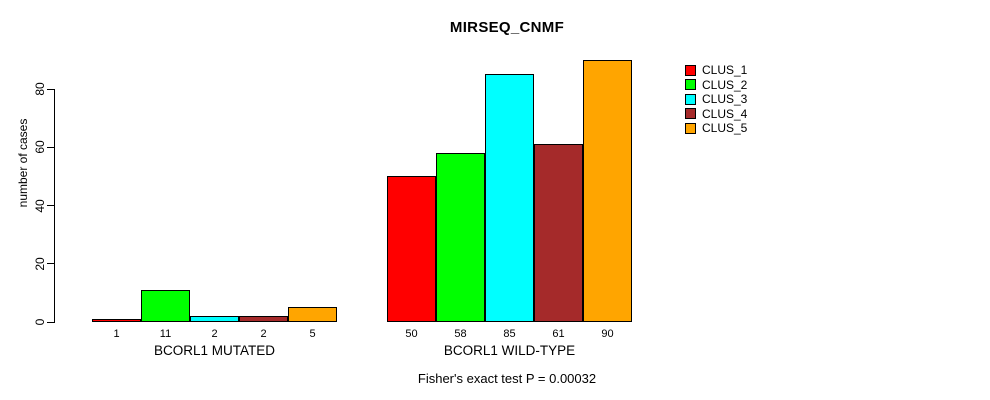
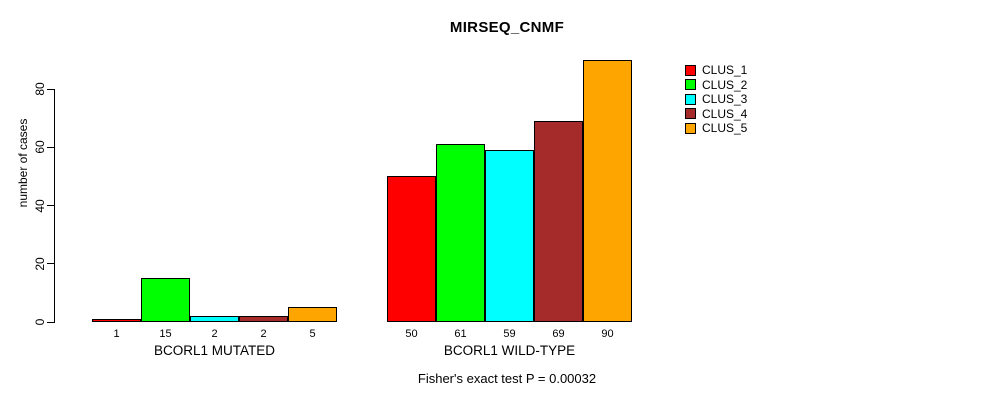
CLUS_2/BCORL1 MUTATED: 11 -> 15
CLUS_2/BCORL1 WILD-TYPE: 58 -> 61
CLUS_3/BCORL1 WILD-TYPE: 85 -> 59
CLUS_4/BCORL1 WILD-TYPE: 61 -> 69
